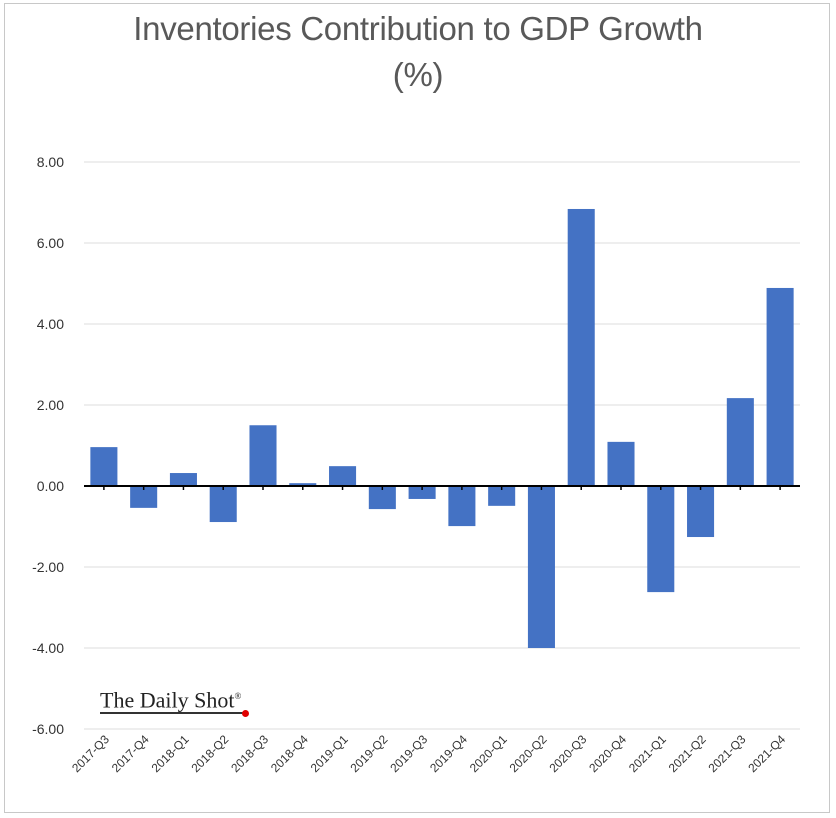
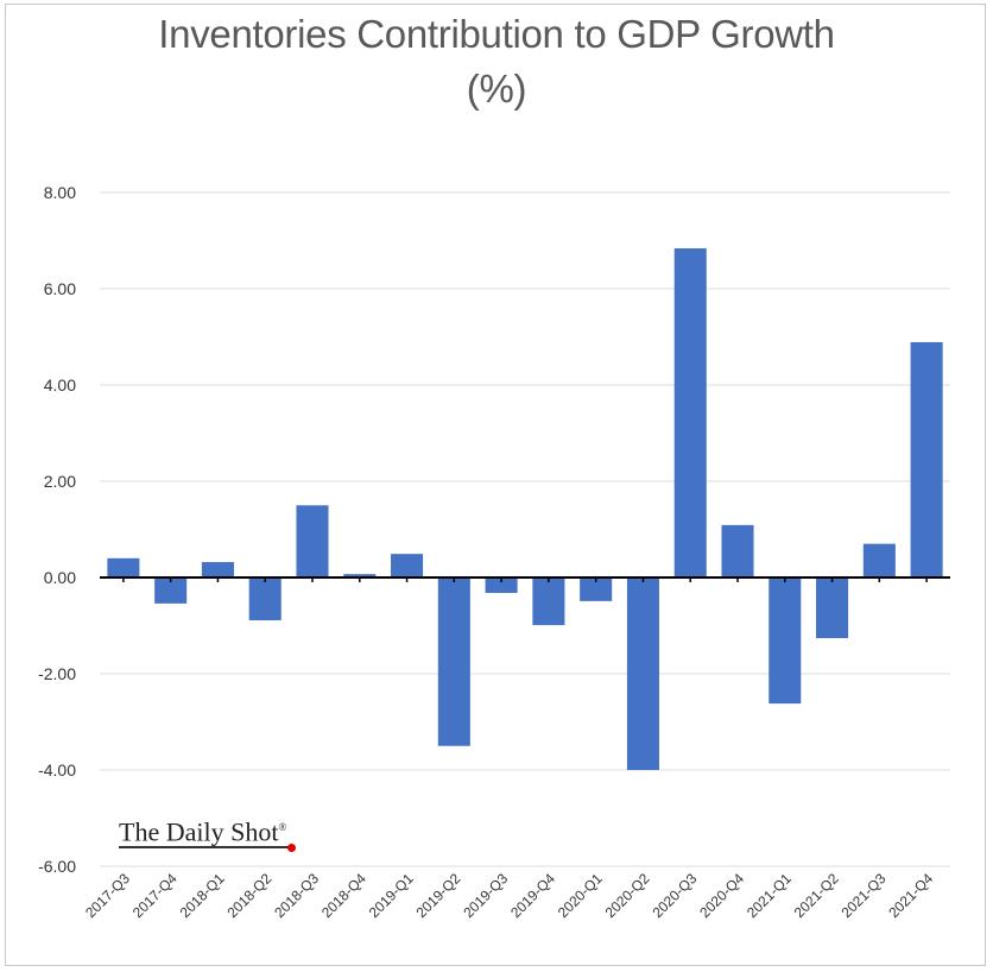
2017-Q3: 1.0 -> 0.4
2019-Q2: -0.6 -> -3.5
2021-Q3: 2.2 -> 0.7
